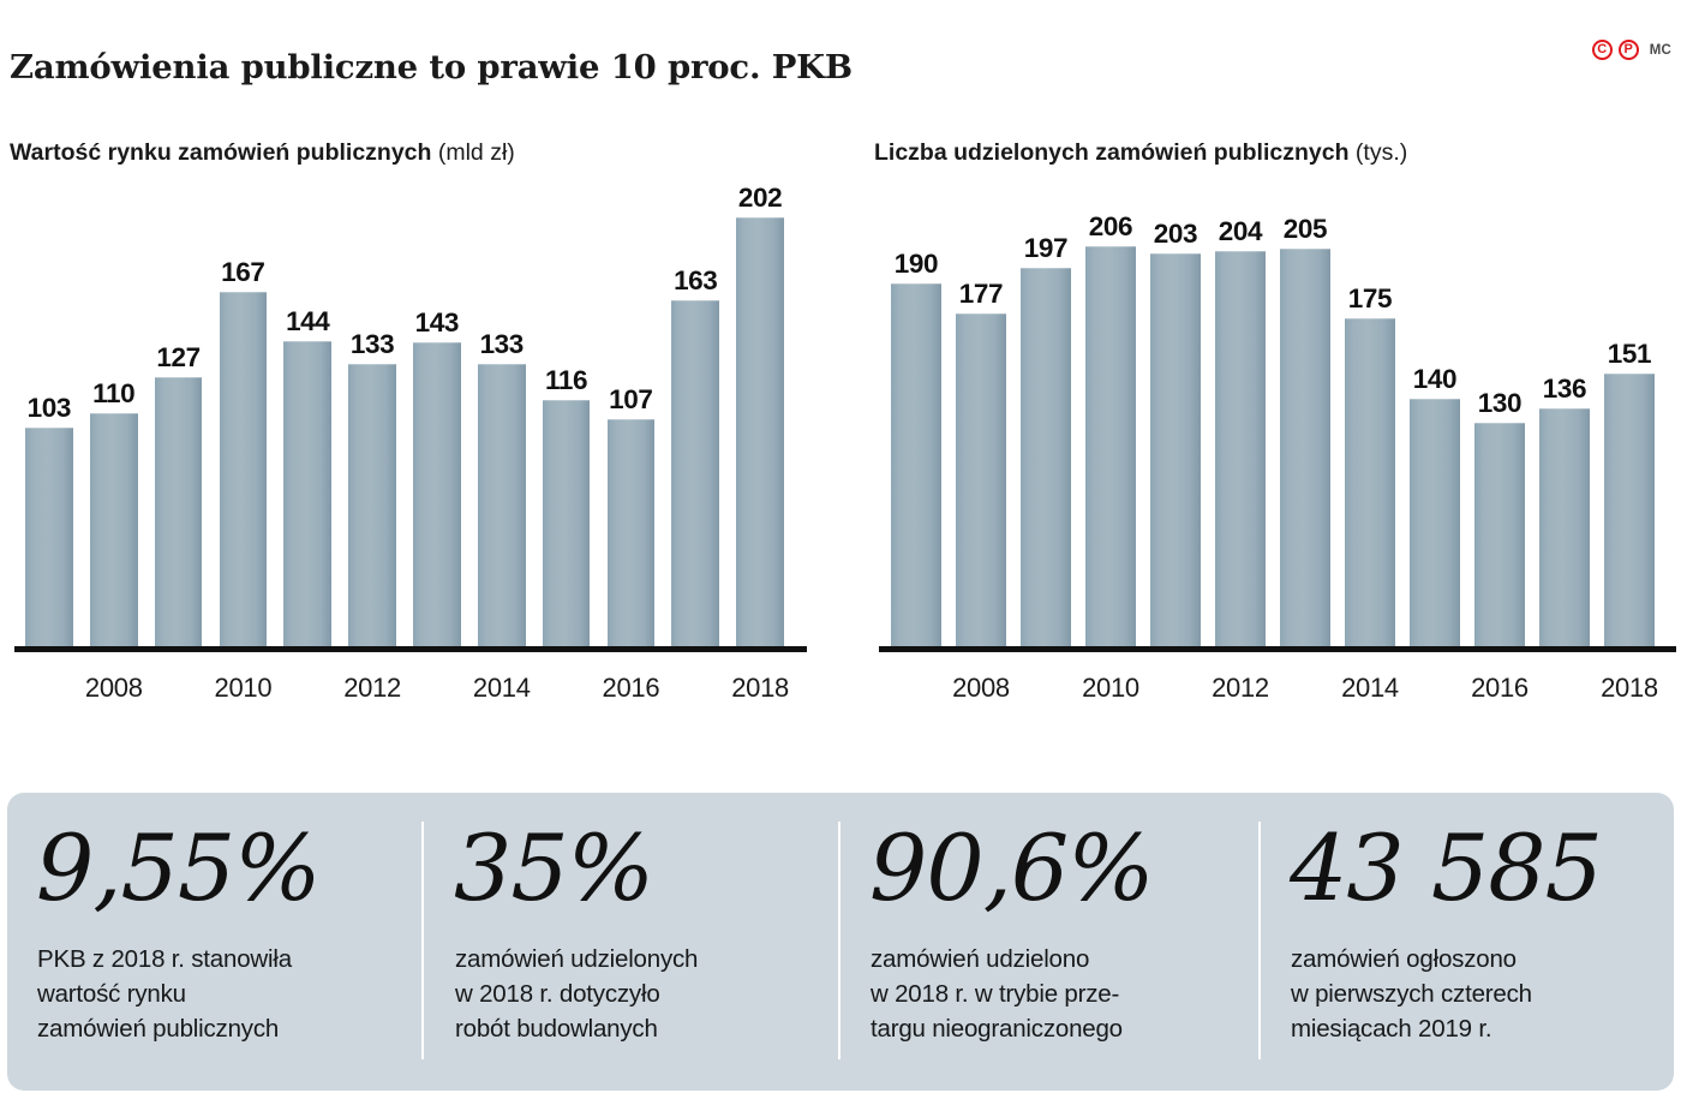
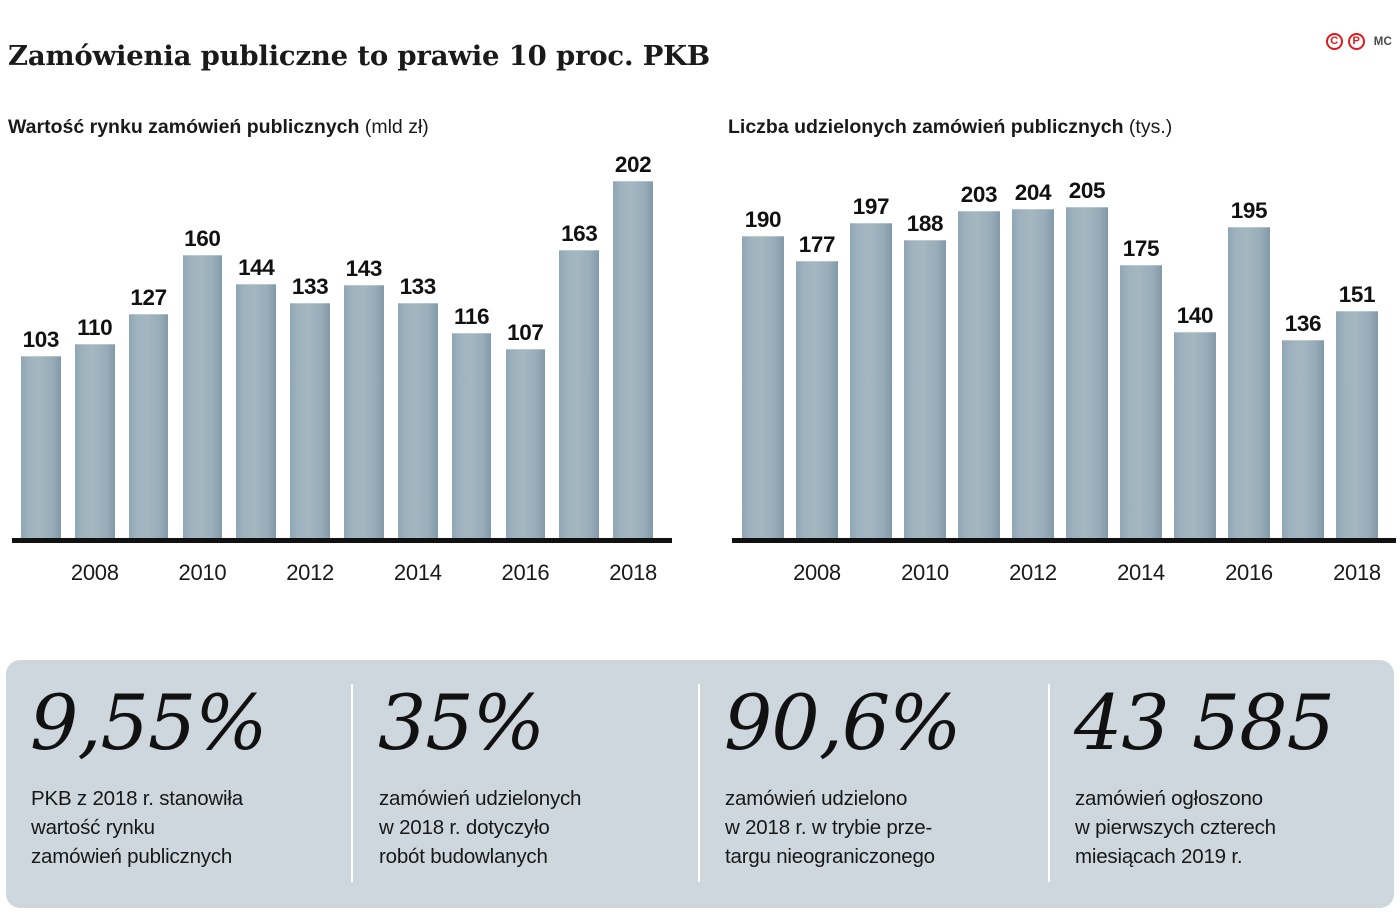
Wartość rynku zamówień publicznych (mld zł)/2010: 167 -> 160
Liczba udzielonych zamówień publicznych (tys.)/2010: 206 -> 188
Liczba udzielonych zamówień publicznych (tys.)/2016: 130 -> 195
